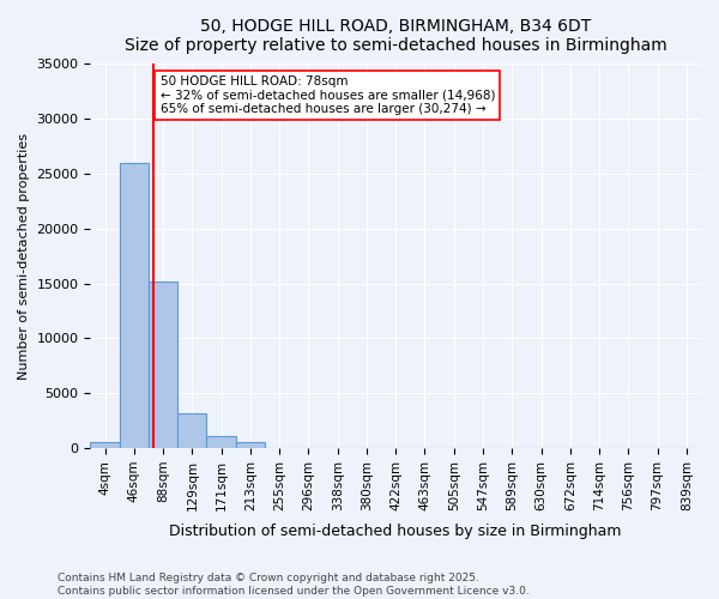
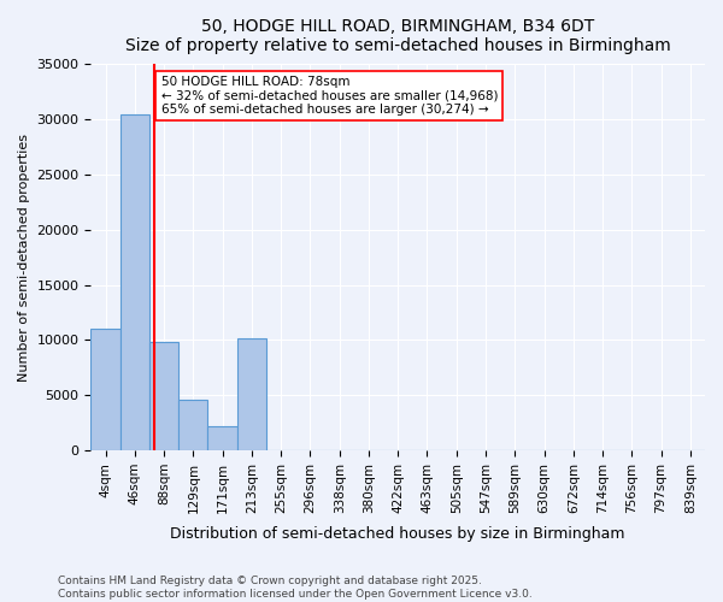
4sqm: 500 -> 11000
46sqm: 26000 -> 30400
88sqm: 15200 -> 9800
129sqm: 3200 -> 4600
171sqm: 1100 -> 2200
213sqm: 600 -> 10200
